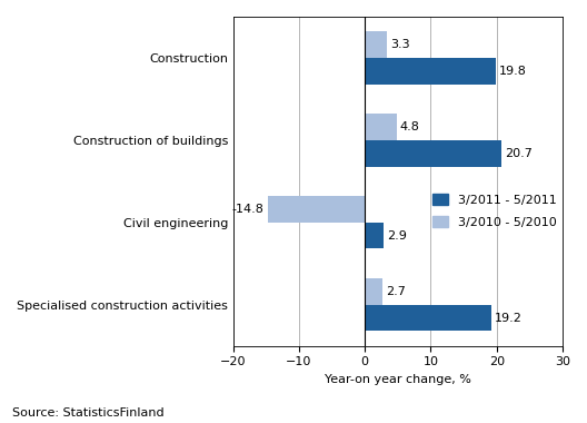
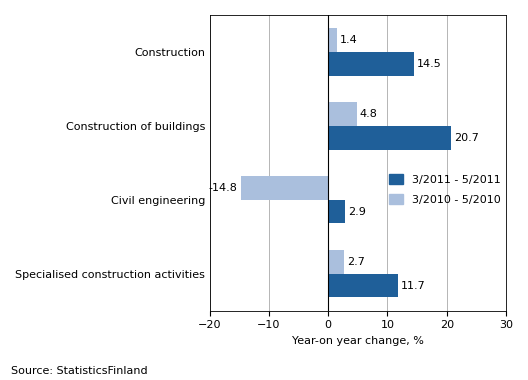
3/2010 - 5/2010/Construction: 3.3 -> 1.4
3/2011 - 5/2011/Construction: 19.8 -> 14.5
3/2011 - 5/2011/Specialised construction activities: 19.2 -> 11.7
